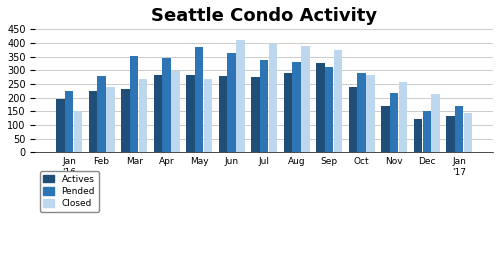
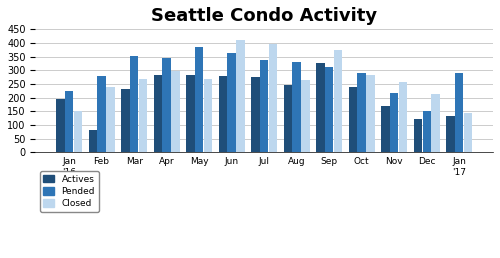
Actives/Feb: 224 -> 80
Actives/Aug: 290 -> 245
Closed/Aug: 388 -> 265
Pended/Jan '17: 169 -> 290
